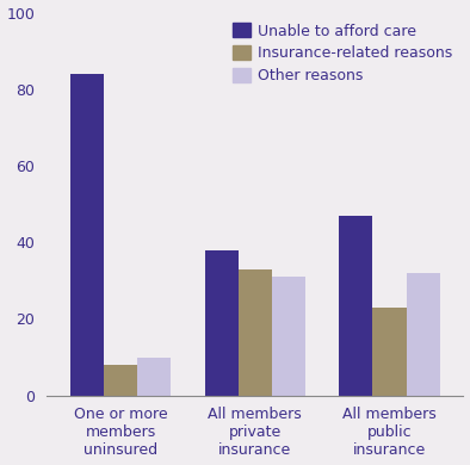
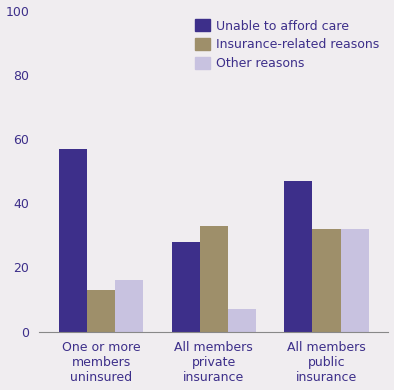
Unable to afford care/One or more members uninsured: 84 -> 57
Insurance-related reasons/One or more members uninsured: 8 -> 13
Other reasons/One or more members uninsured: 10 -> 16
Unable to afford care/All members private insurance: 38 -> 28
Other reasons/All members private insurance: 31 -> 7
Insurance-related reasons/All members public insurance: 23 -> 32
